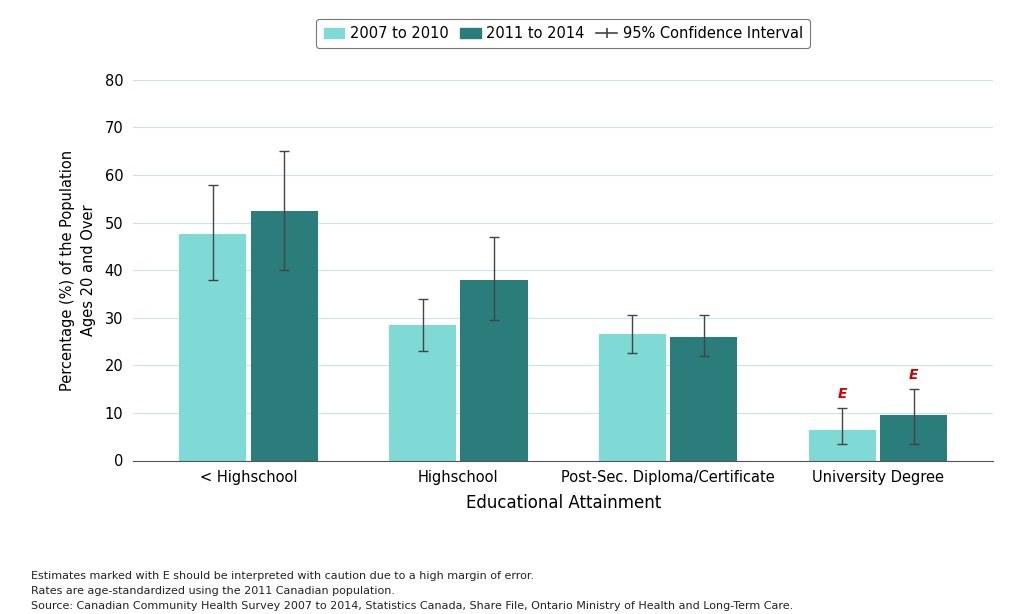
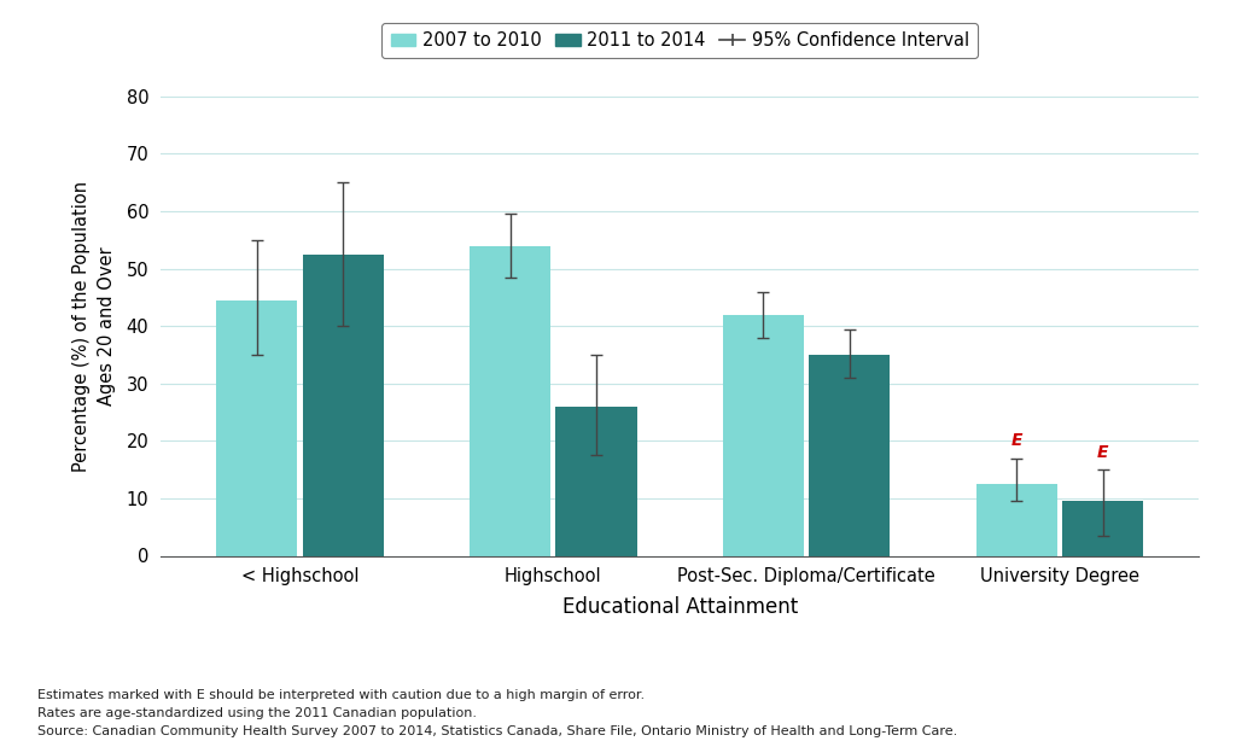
2007 to 2010/< Highschool: 47.5 -> 44.5
2007 to 2010/Highschool: 28.5 -> 54.0
2011 to 2014/Highschool: 38.0 -> 26.0
2007 to 2010/Post-Sec. Diploma/Certificate: 26.5 -> 42.0
2011 to 2014/Post-Sec. Diploma/Certificate: 26.0 -> 35.0
2007 to 2010/University Degree: 6.5 -> 12.5
